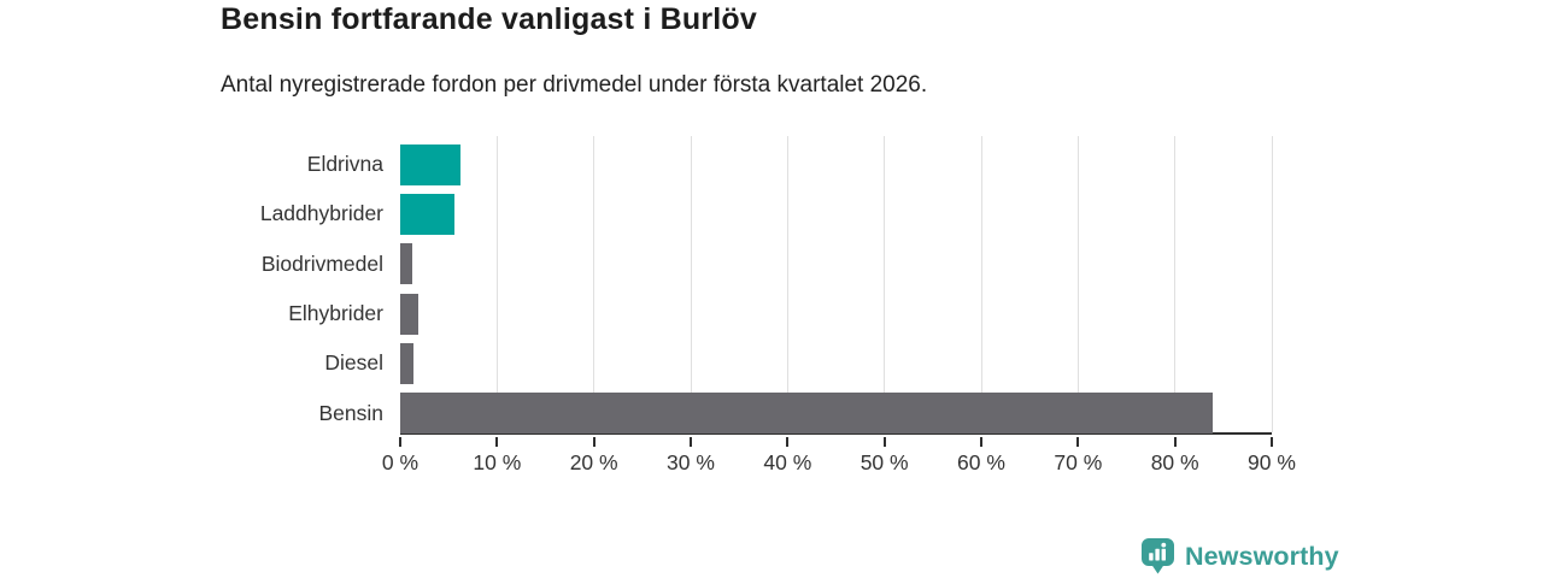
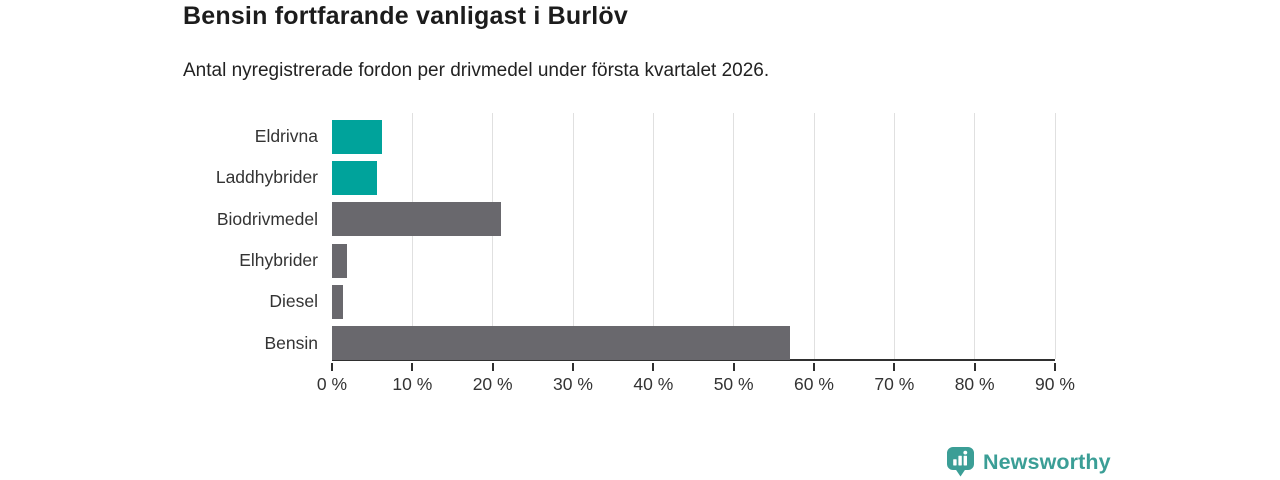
Biodrivmedel: 1% -> 21%
Bensin: 84% -> 57%
